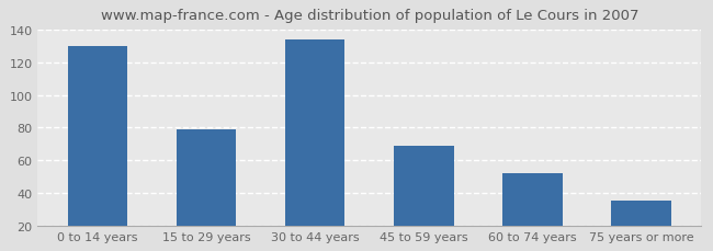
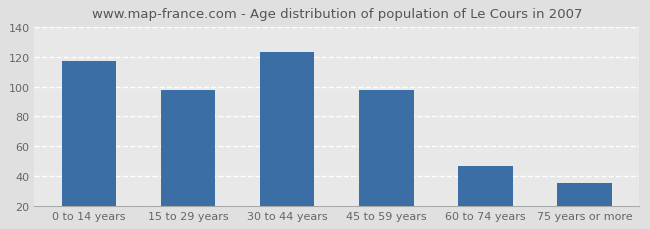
0 to 14 years: 130 -> 117
15 to 29 years: 79 -> 98
30 to 44 years: 134 -> 123
45 to 59 years: 69 -> 98
60 to 74 years: 52 -> 47
